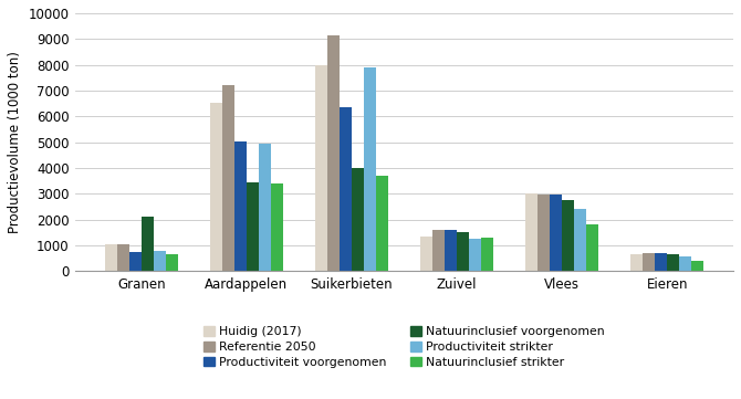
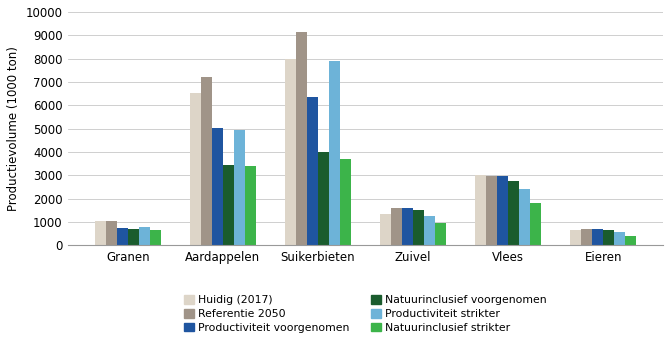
Natuurinclusief voorgenomen/Granen: 2100 -> 720
Natuurinclusief strikter/Zuivel: 1300 -> 950
